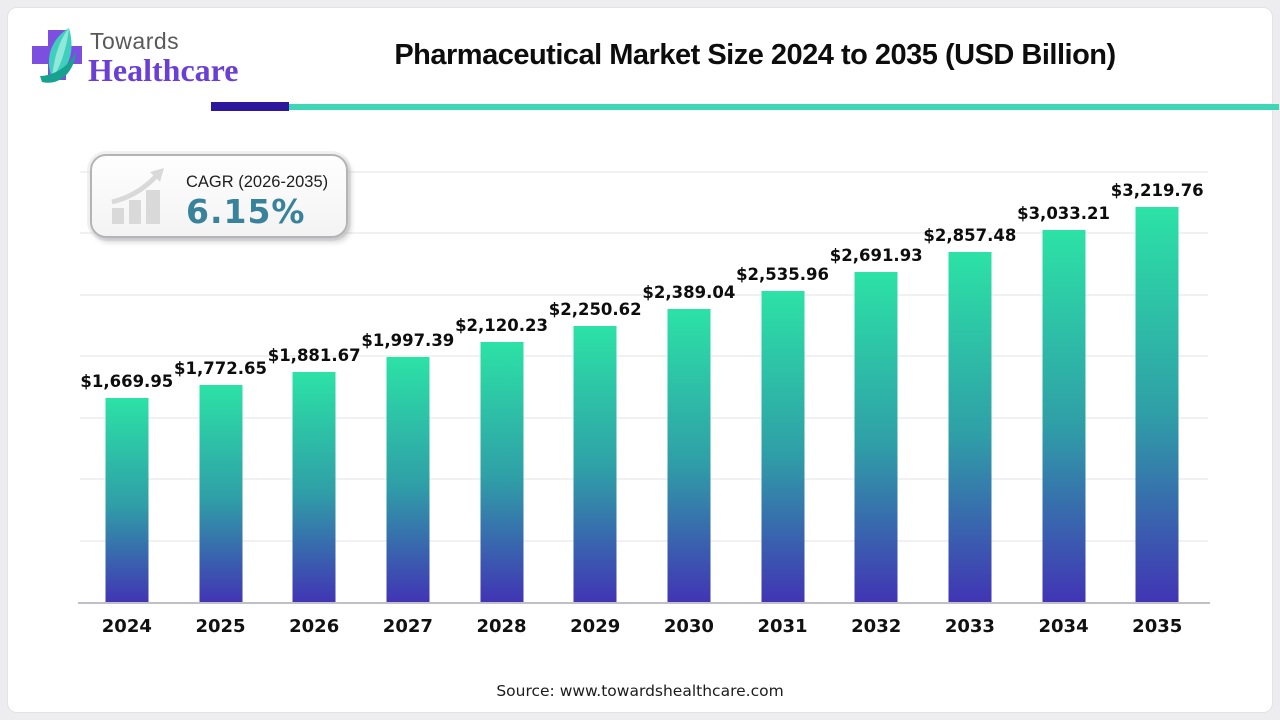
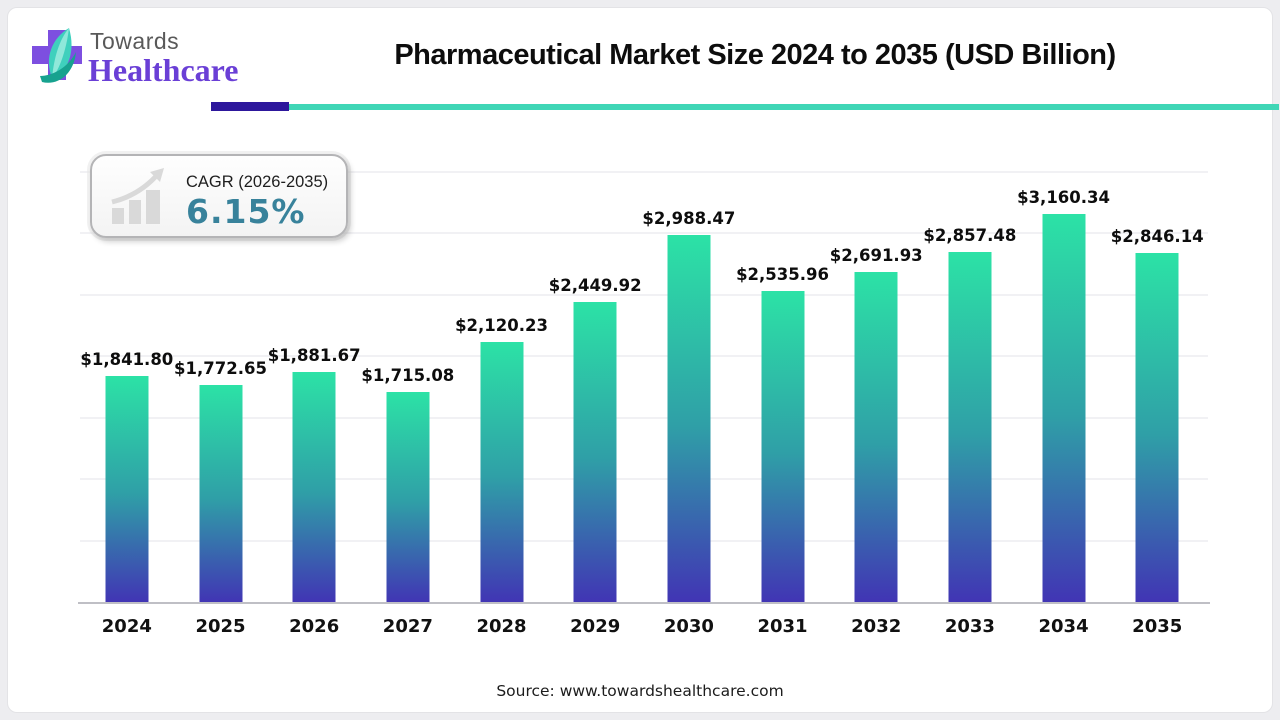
2024: $1,669.95 -> $1,841.80
2027: $1,997.39 -> $1,715.08
2029: $2,250.62 -> $2,449.92
2030: $2,389.04 -> $2,988.47
2034: $3,033.21 -> $3,160.34
2035: $3,219.76 -> $2,846.14
